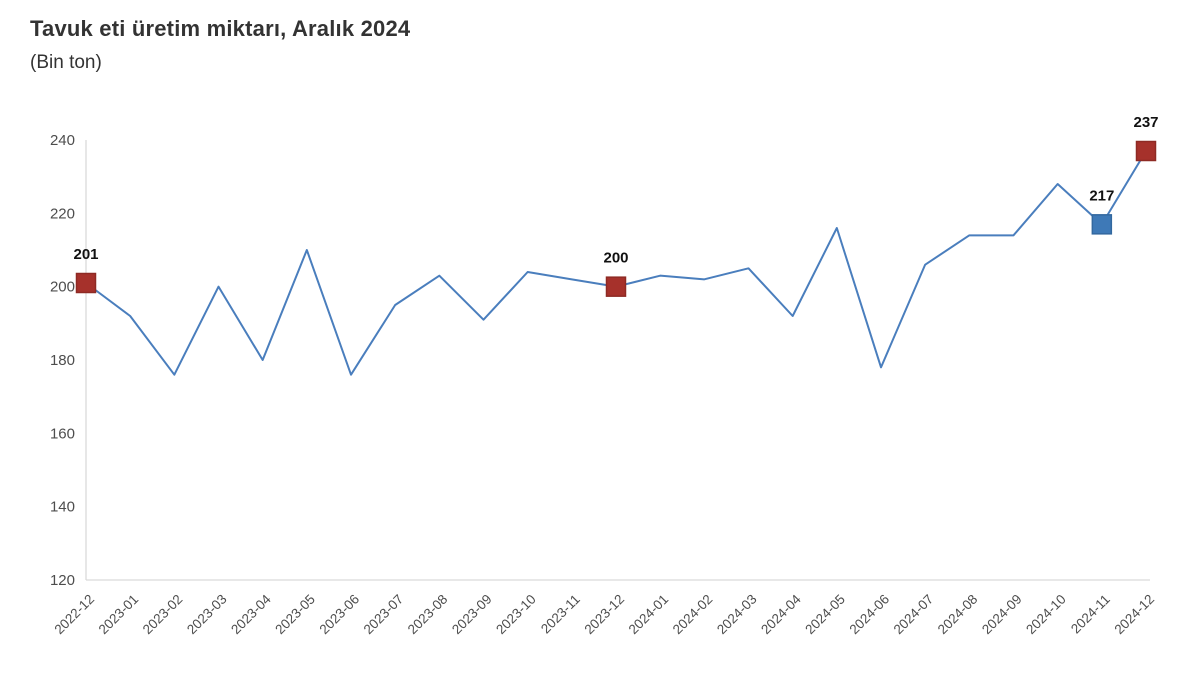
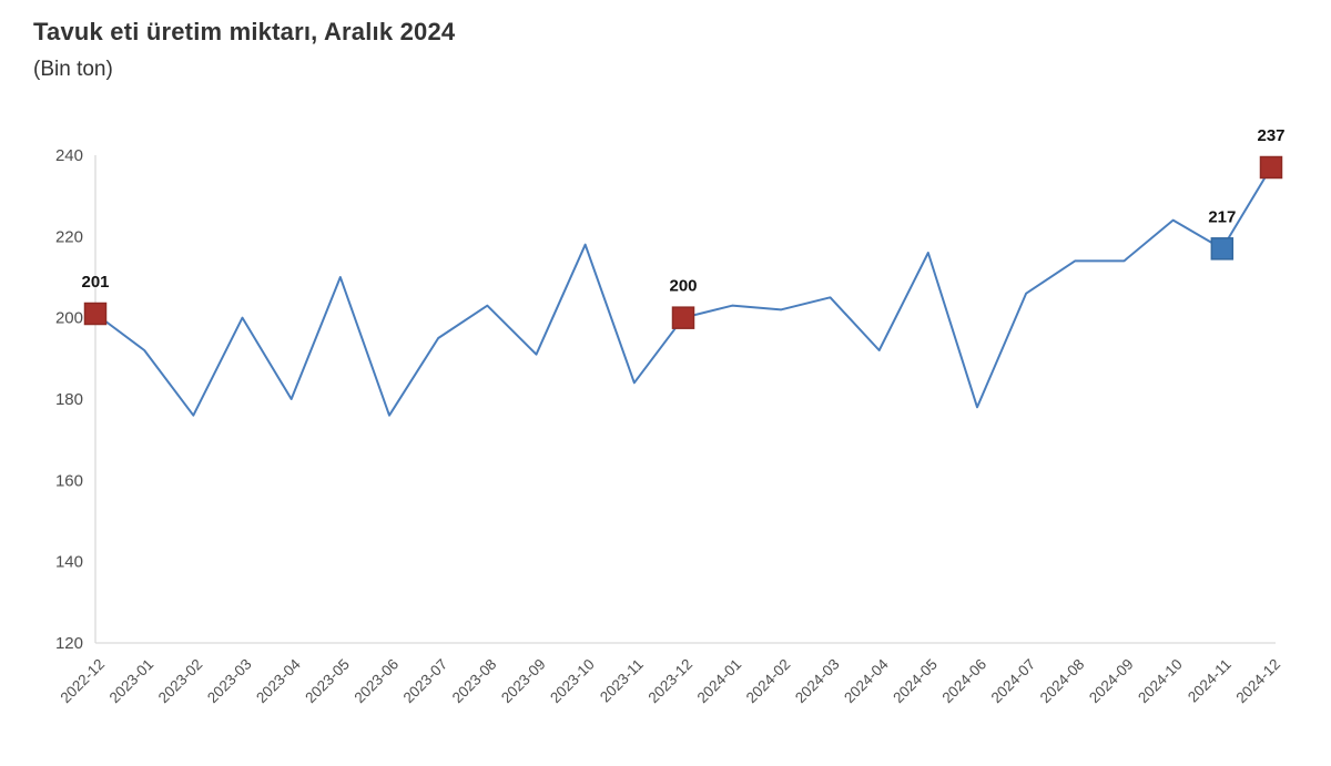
2023-10: 204 -> 218
2023-11: 202 -> 184
2024-10: 228 -> 224
